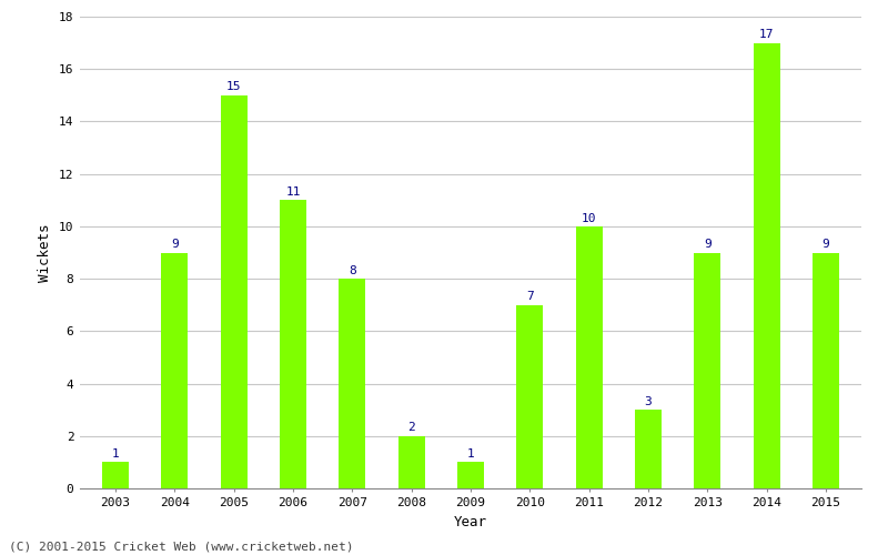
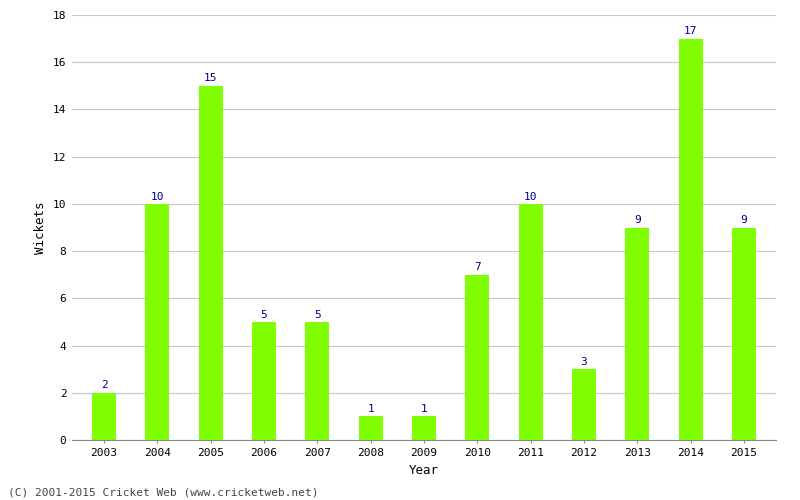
2003: 1 -> 2
2004: 9 -> 10
2006: 11 -> 5
2007: 8 -> 5
2008: 2 -> 1
